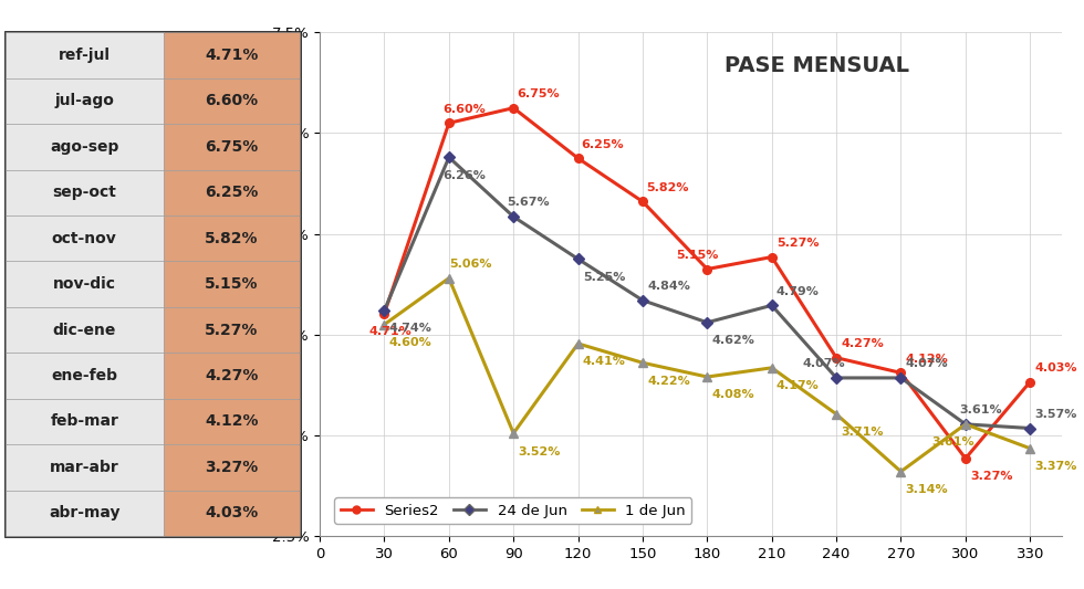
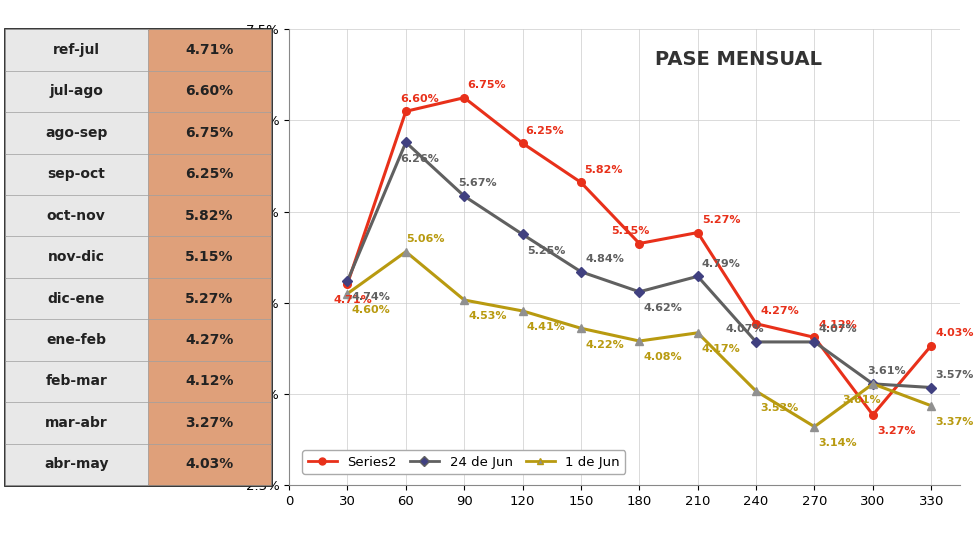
1 de Jun/90: 3.52% -> 4.53%
1 de Jun/240: 3.71% -> 3.53%
